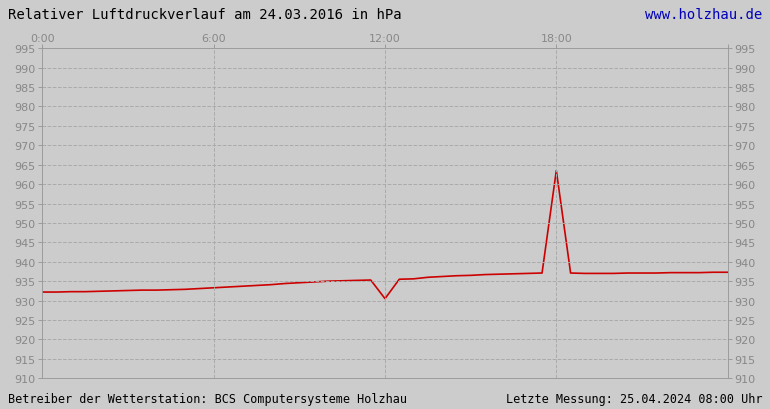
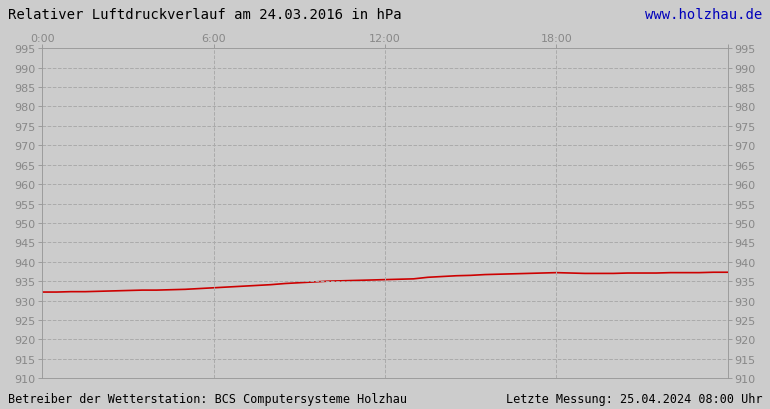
12:00: 930.5 -> 935.4
18:00: 963.5 -> 937.2
